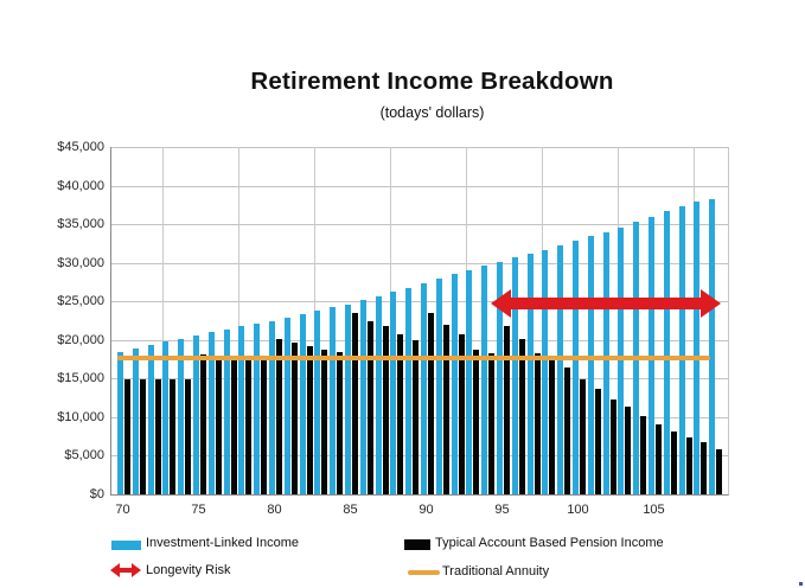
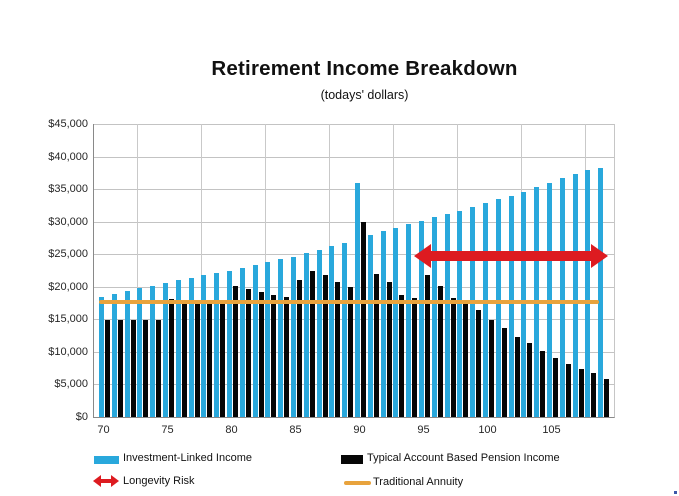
Typical Account Based Pension Income/85: $24000 -> $21000
Investment-Linked Income/90: $27000 -> $36000
Typical Account Based Pension Income/90: $24000 -> $30000
